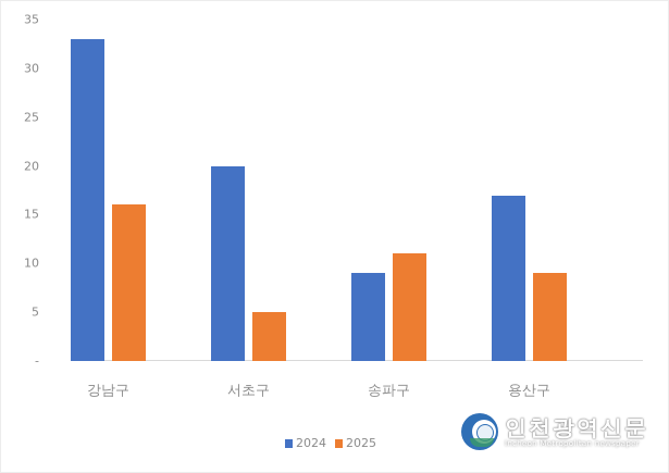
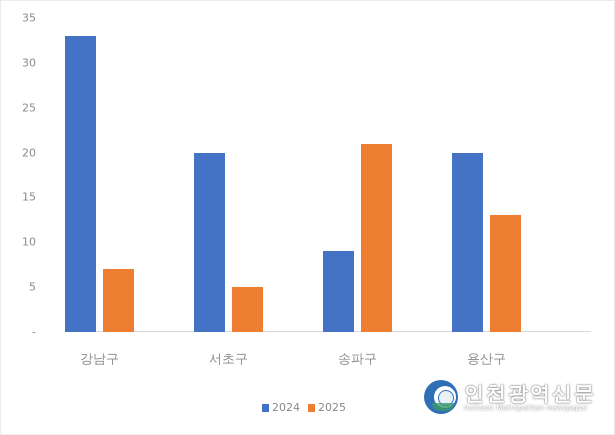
2025/강남구: 16 -> 7
2025/송파구: 11 -> 21
2024/용산구: 17 -> 20
2025/용산구: 9 -> 13
